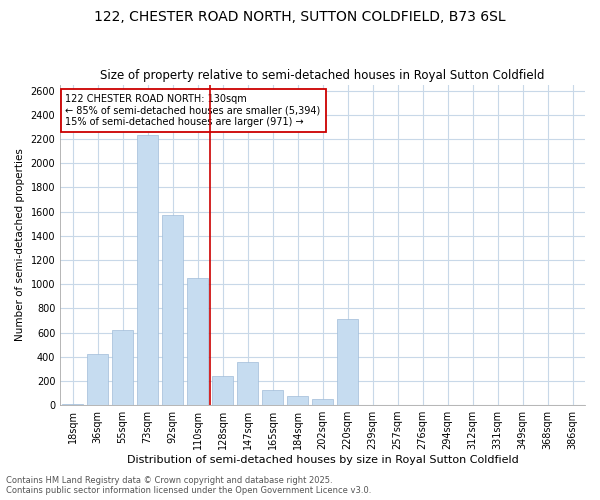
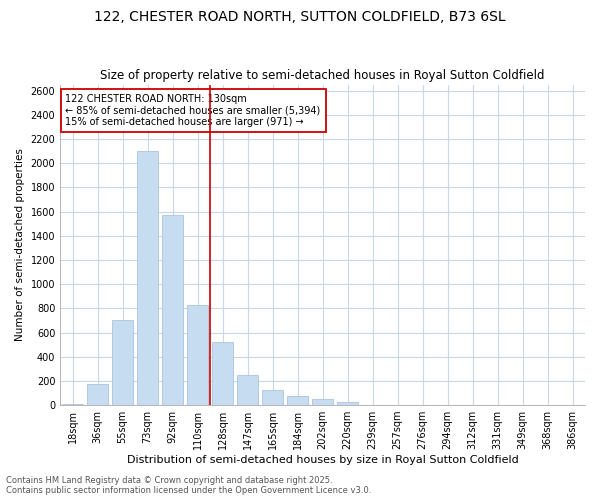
36sqm: 420 -> 180
55sqm: 620 -> 700
73sqm: 2230 -> 2100
110sqm: 1050 -> 820
128sqm: 240 -> 520
147sqm: 360 -> 250
220sqm: 710 -> 20
